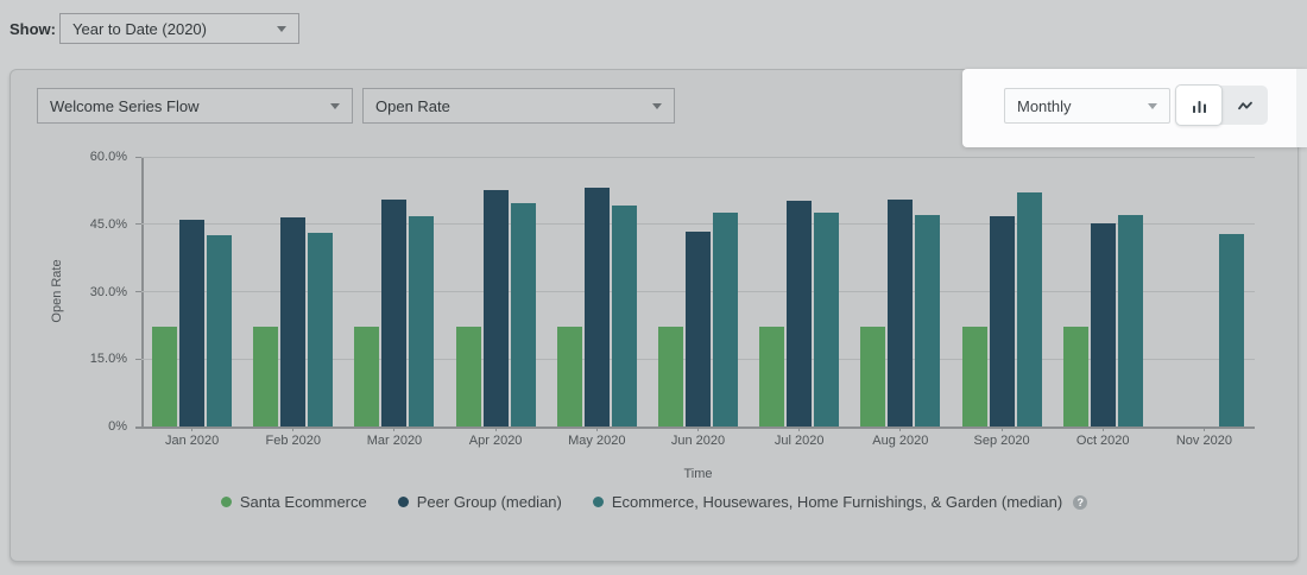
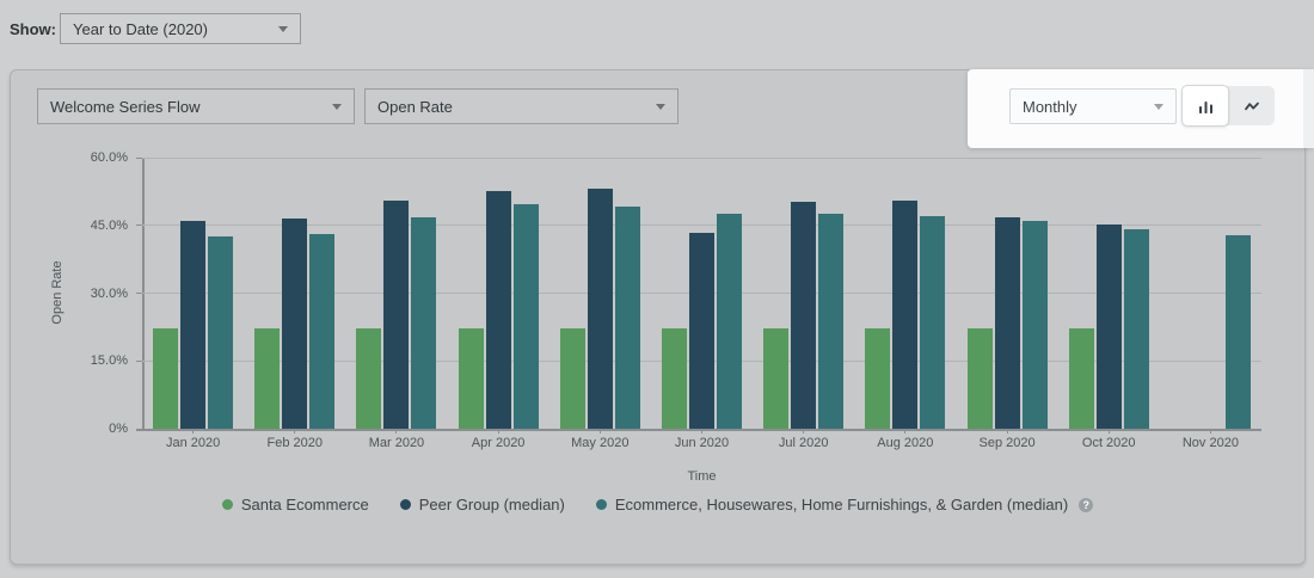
Ecommerce, Housewares, Home Furnishings, & Garden (median)/Sep 2020: 52% -> 46%
Ecommerce, Housewares, Home Furnishings, & Garden (median)/Oct 2020: 47% -> 44%
